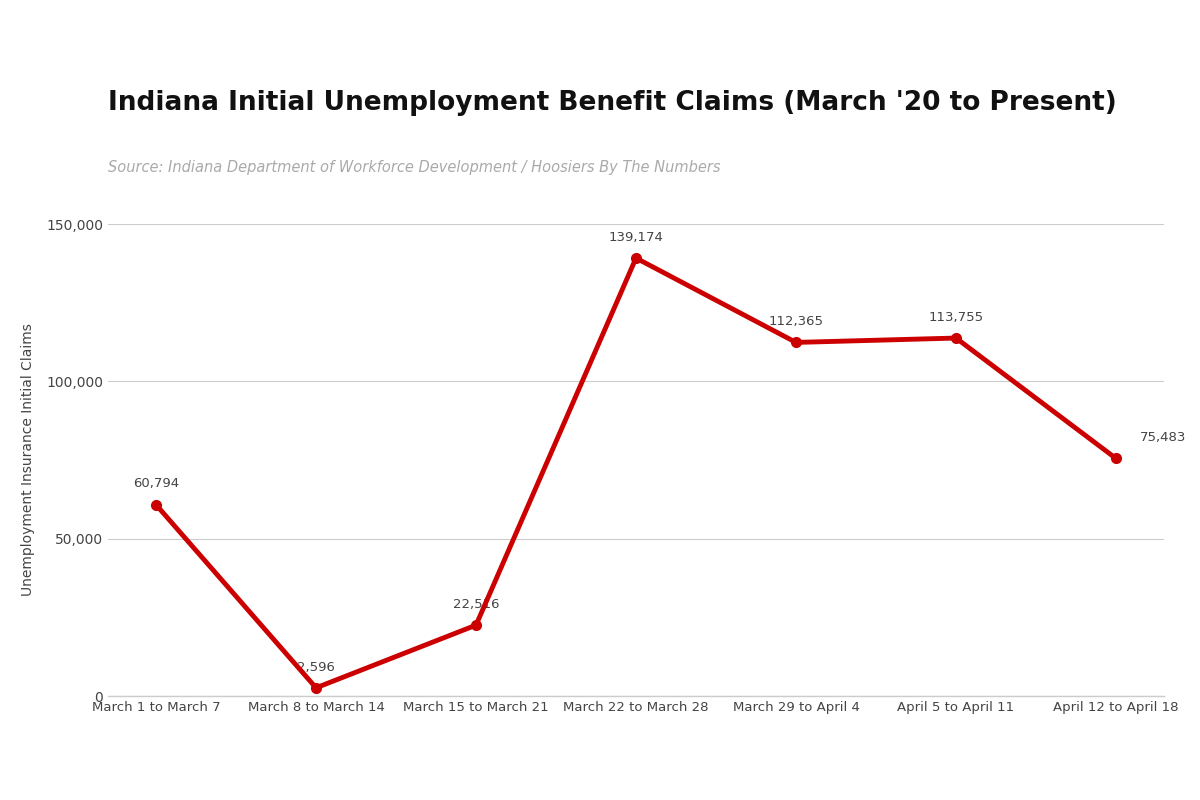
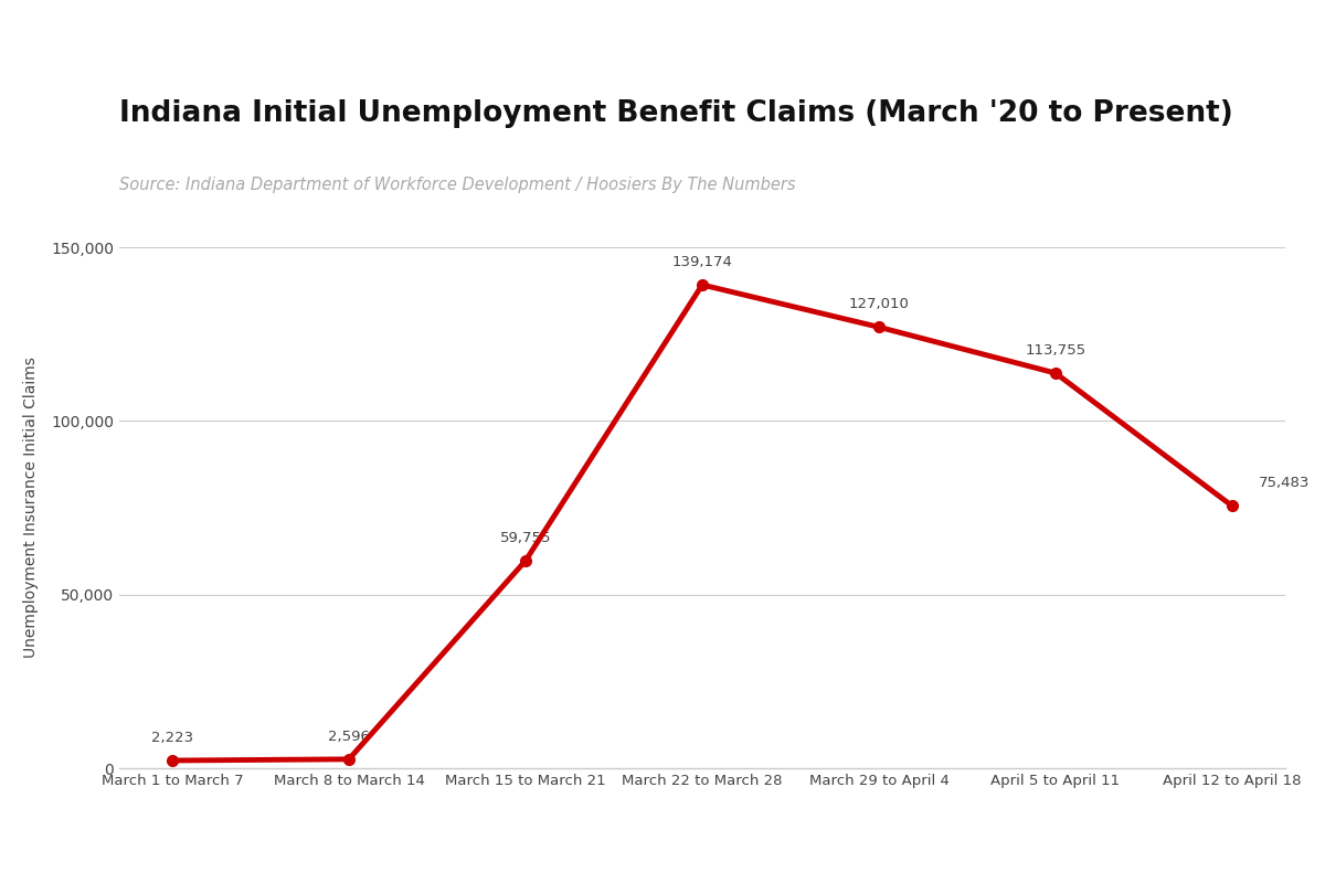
March 1 to March 7: 60,794 -> 2,223
March 15 to March 21: 22,516 -> 59,755
March 29 to April 4: 112,365 -> 127,010
